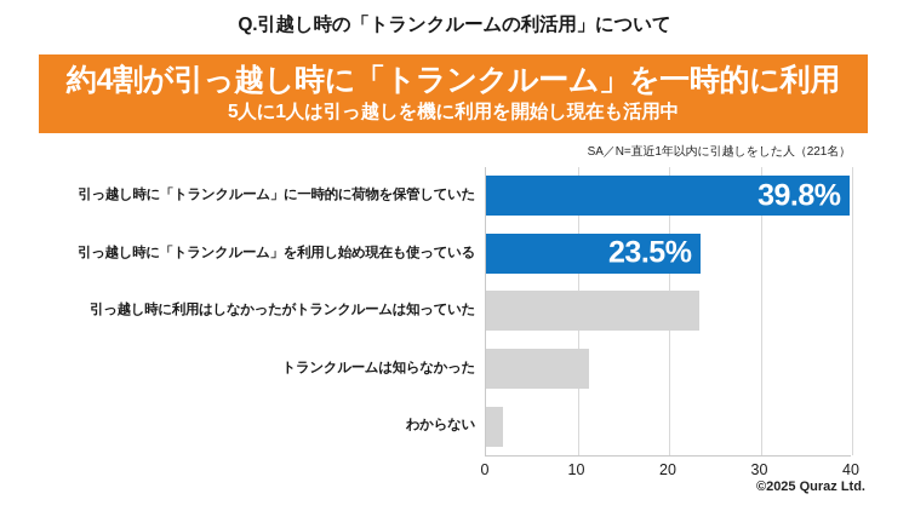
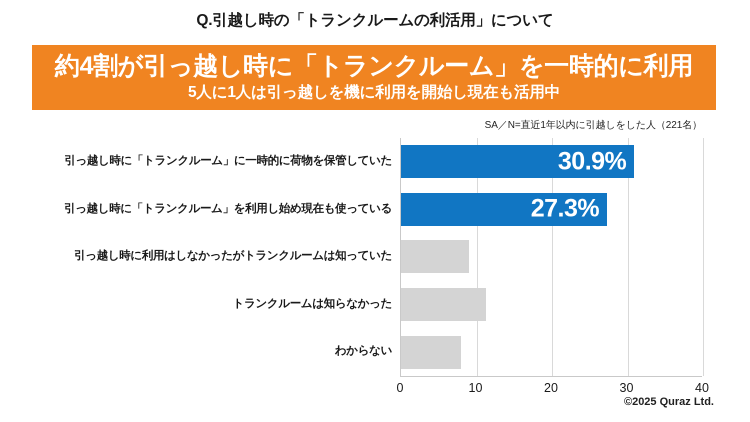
引っ越し時に「トランクルーム」に一時的に荷物を保管していた: 39.8% -> 30.9%
引っ越し時に「トランクルーム」を利用し始め現在も使っている: 23.5% -> 27.3%
引っ越し時に利用はしなかったがトランクルームは知っていた: 23 -> 9
わからない: 2 -> 8
